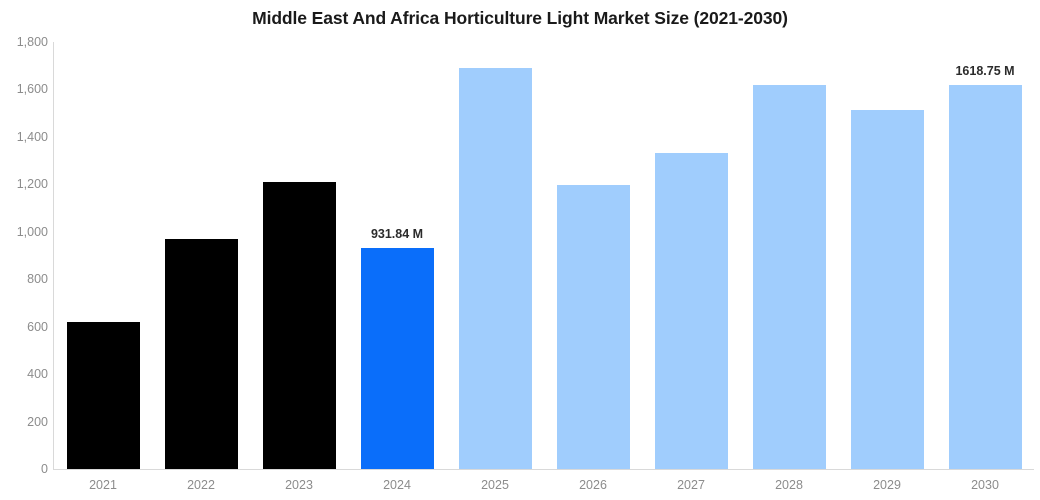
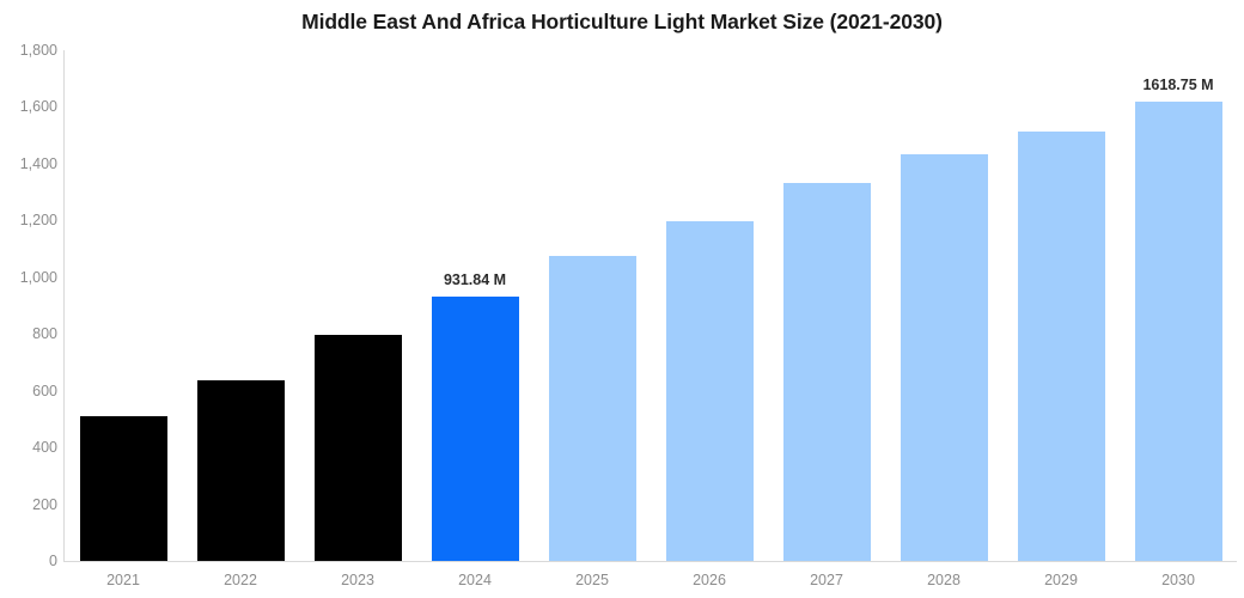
2021: 620 -> 510
2022: 970 -> 640
2023: 1210 -> 800
2025: 1690 -> 1080
2028: 1620 -> 1430
